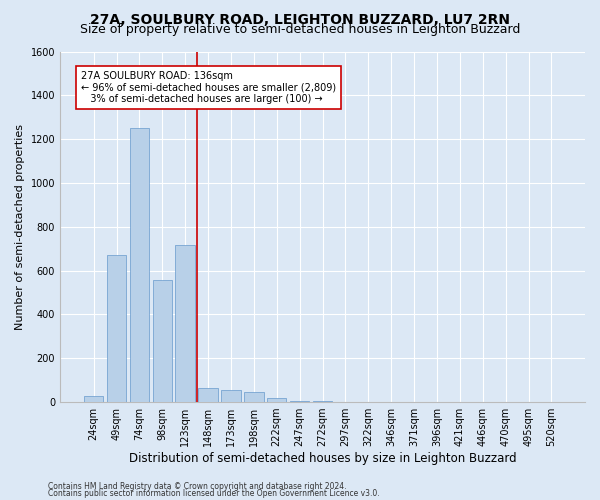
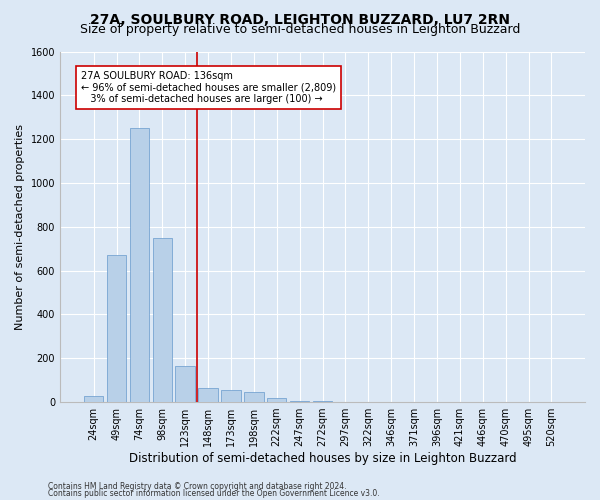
98sqm: 555 -> 750
123sqm: 715 -> 165
